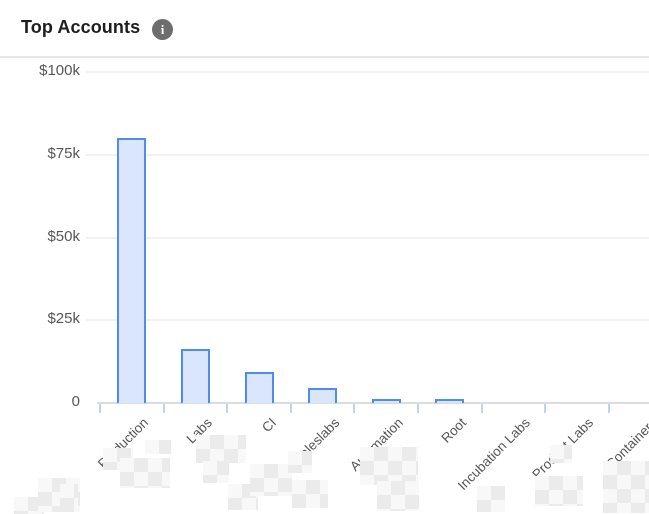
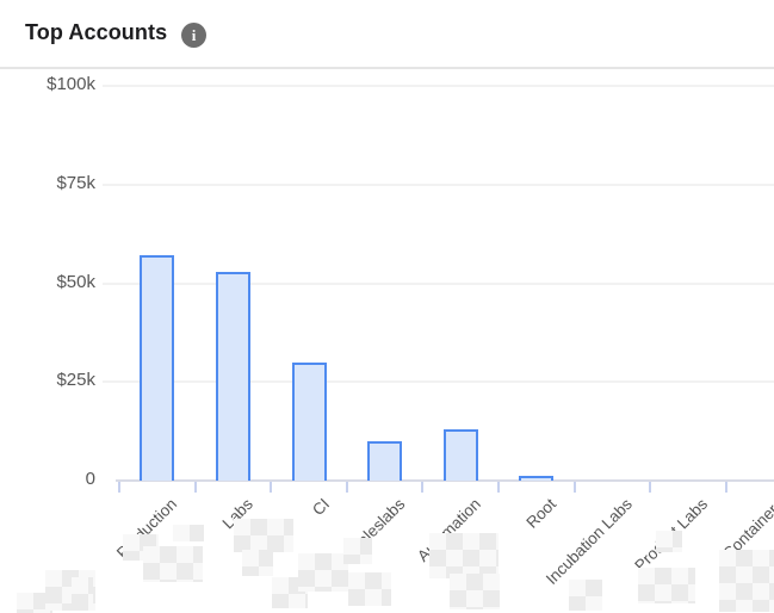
Production: $80k -> $57k
Labs: $16k -> $53k
CI: $10k -> $30k
-saleslabs: $4k -> $10k
Automation: $1k -> $13k
